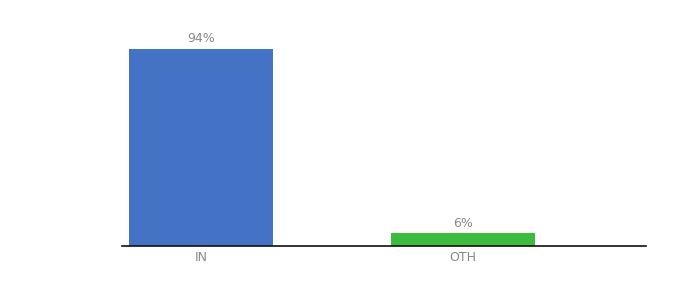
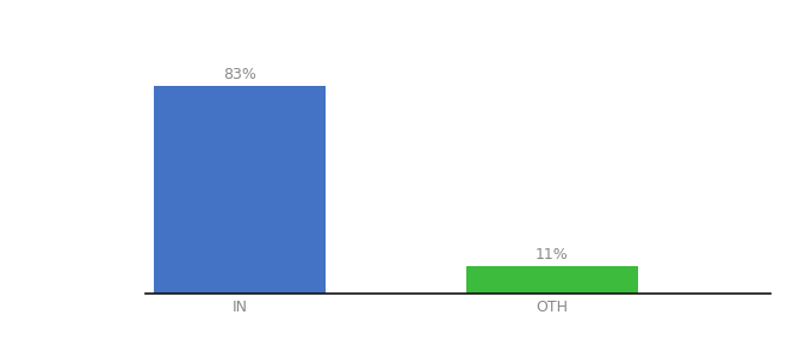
IN: 94% -> 83%
OTH: 6% -> 11%
